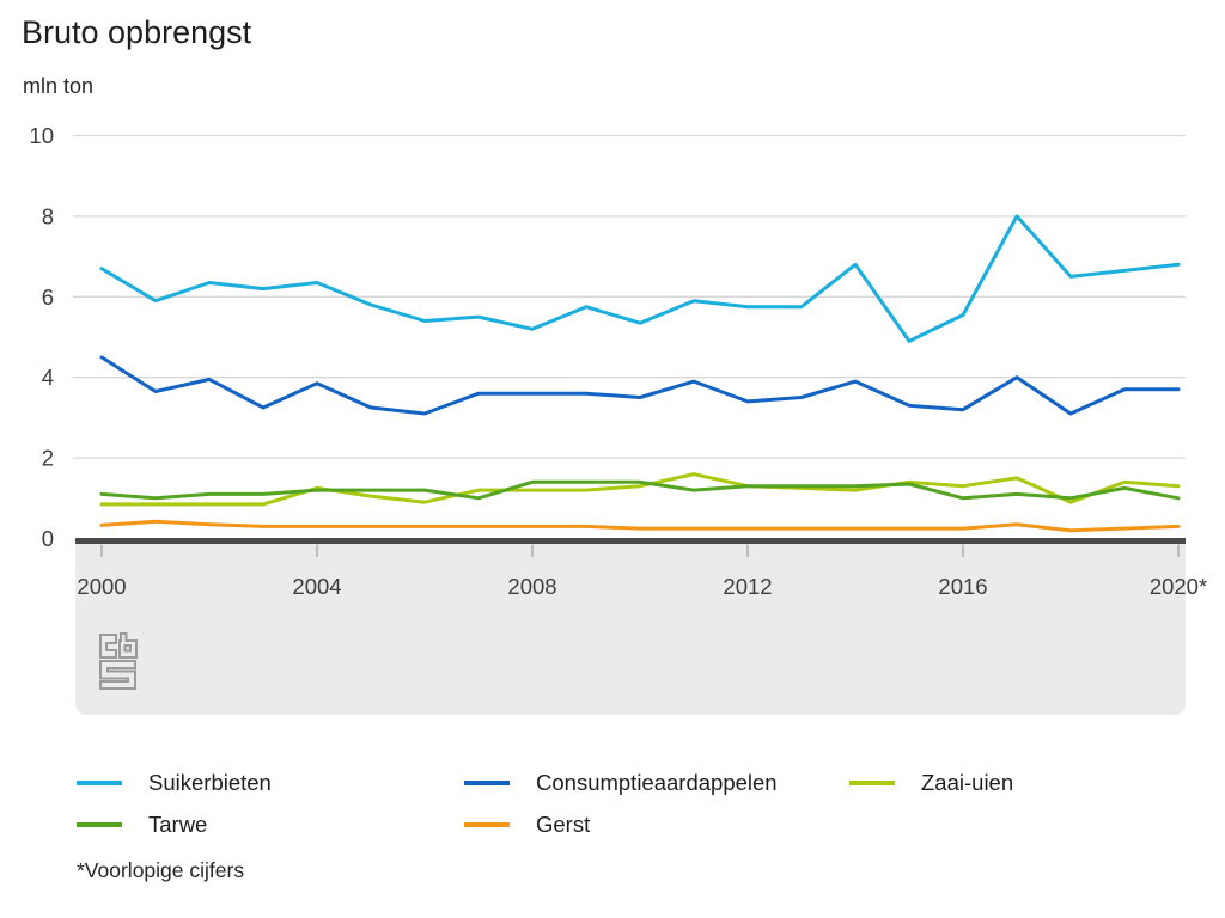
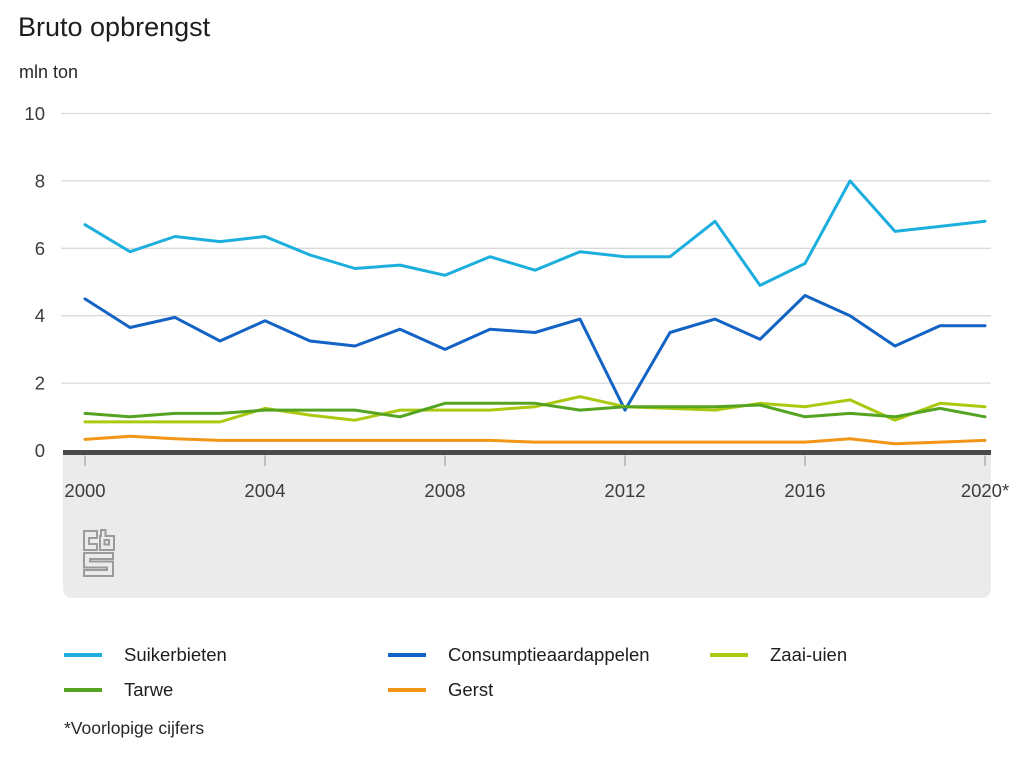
Consumptieaardappelen/2008: 3.6 -> 3.0
Consumptieaardappelen/2012: 3.4 -> 1.2
Consumptieaardappelen/2016: 3.2 -> 4.6
